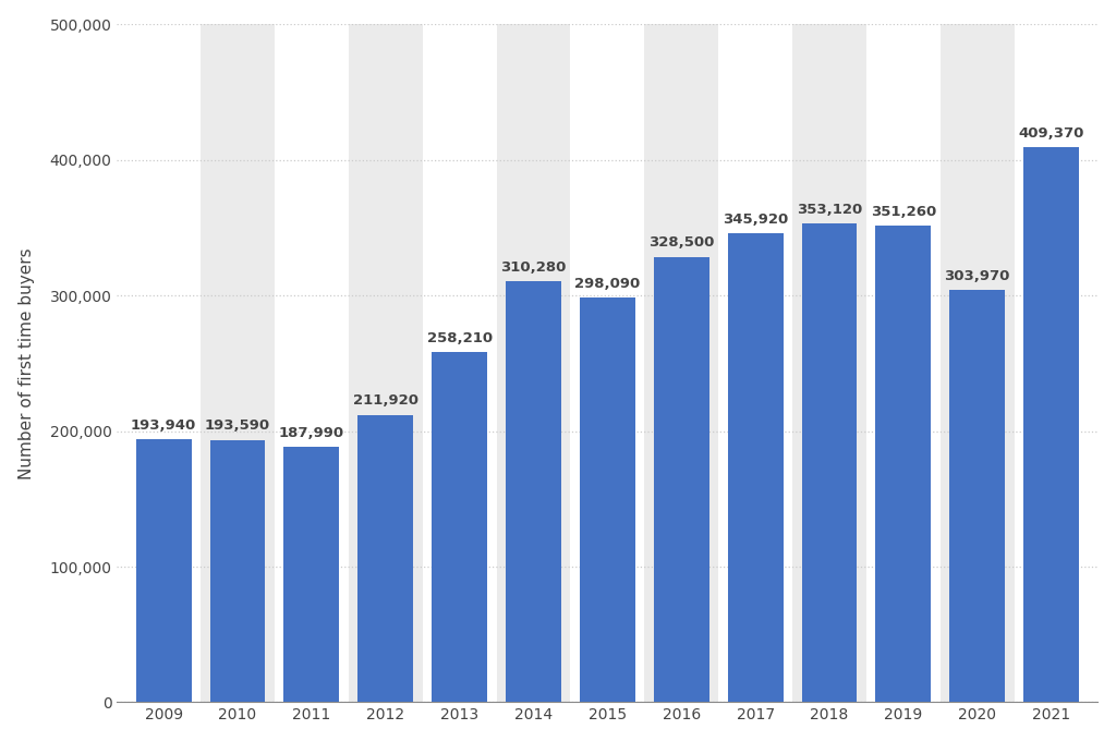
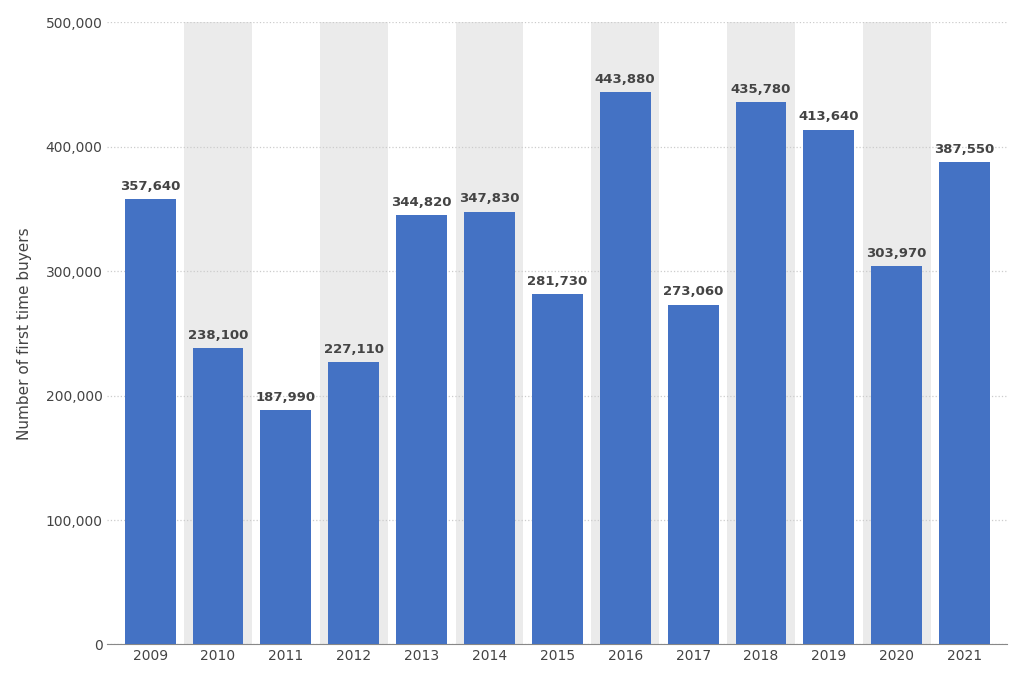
2009: 193,940 -> 357,640
2010: 193,590 -> 238,100
2012: 211,920 -> 227,110
2013: 258,210 -> 344,820
2014: 310,280 -> 347,830
2015: 298,090 -> 281,730
2016: 328,500 -> 443,880
2017: 345,920 -> 273,060
2018: 353,120 -> 435,780
2019: 351,260 -> 413,640
2021: 409,370 -> 387,550
